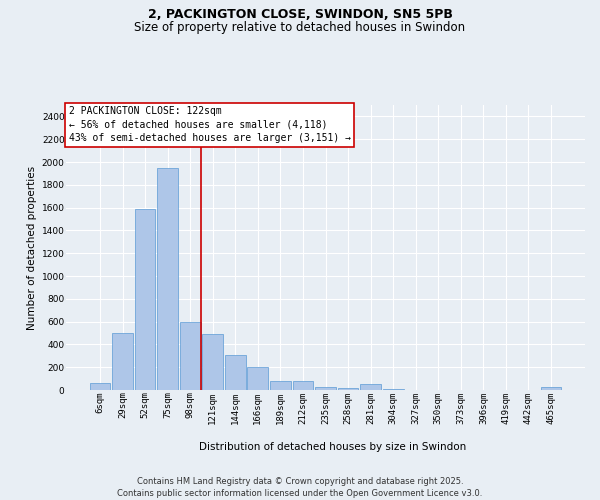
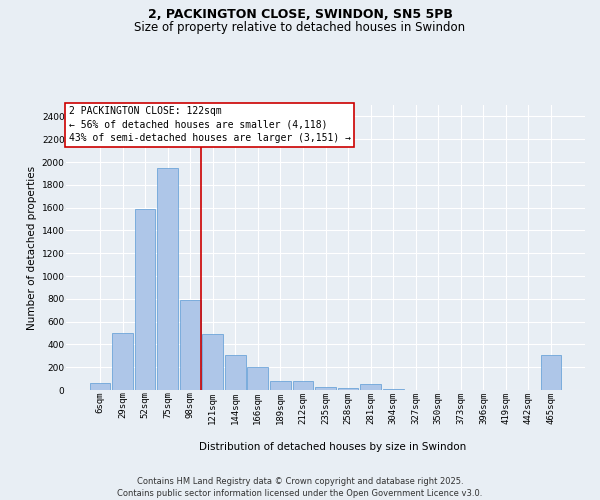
98sqm: 600 -> 790
465sqm: 20 -> 310
